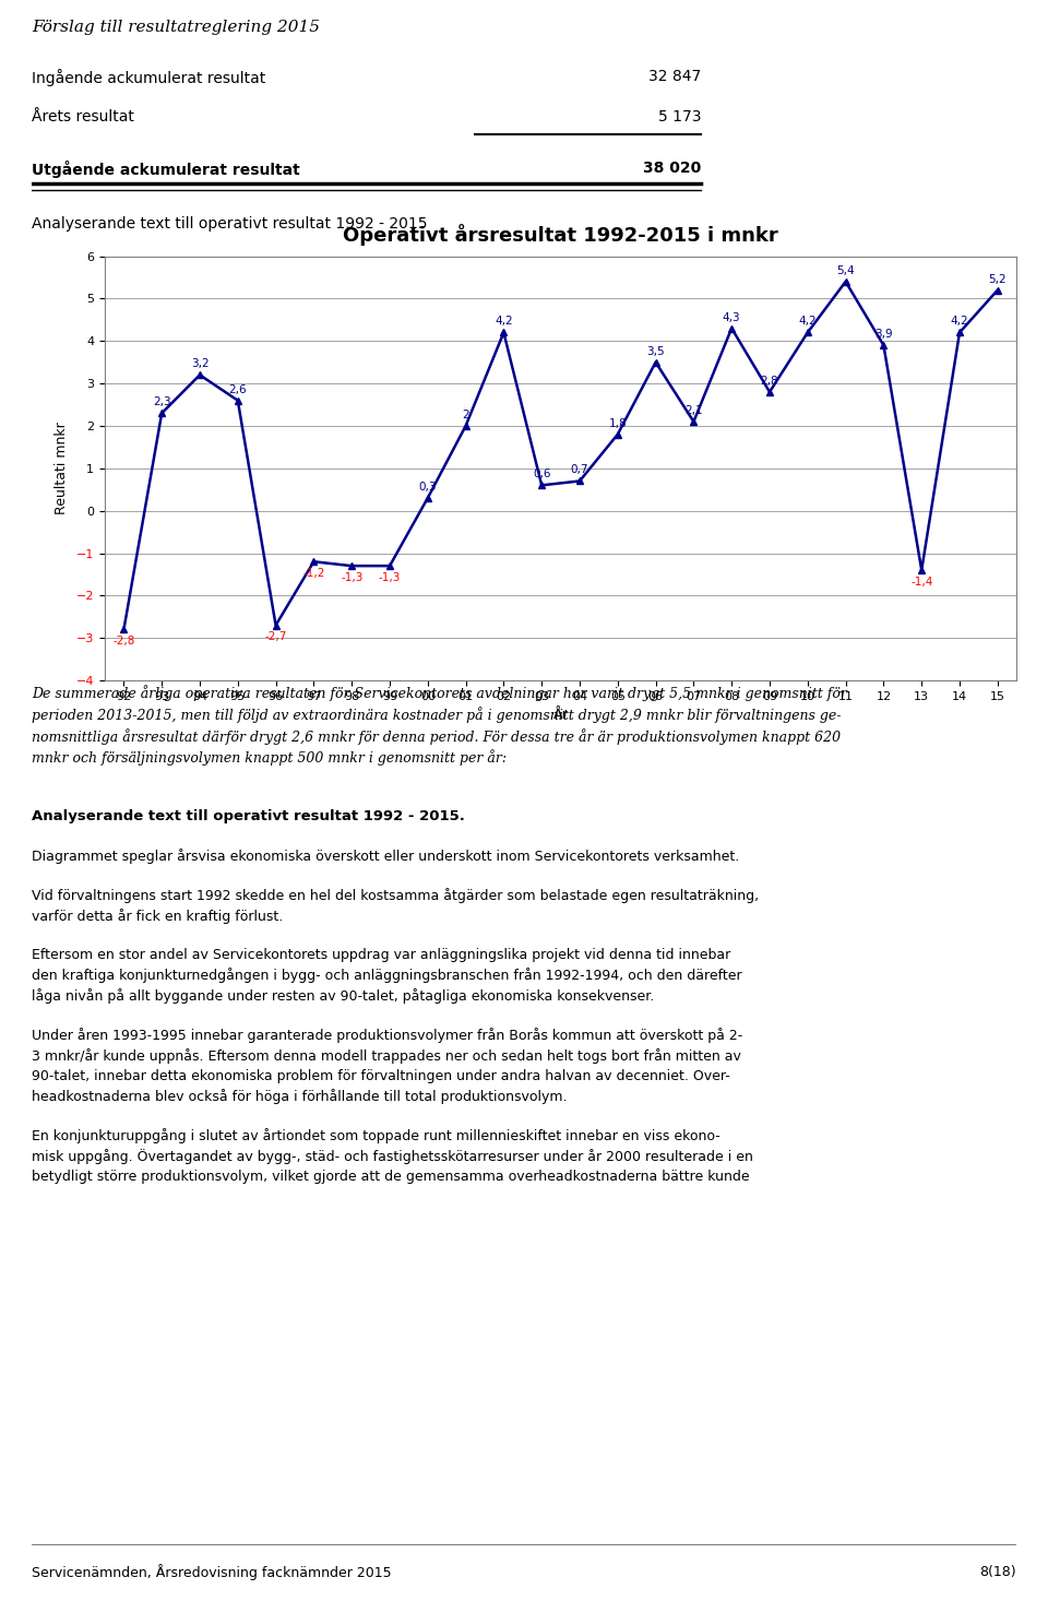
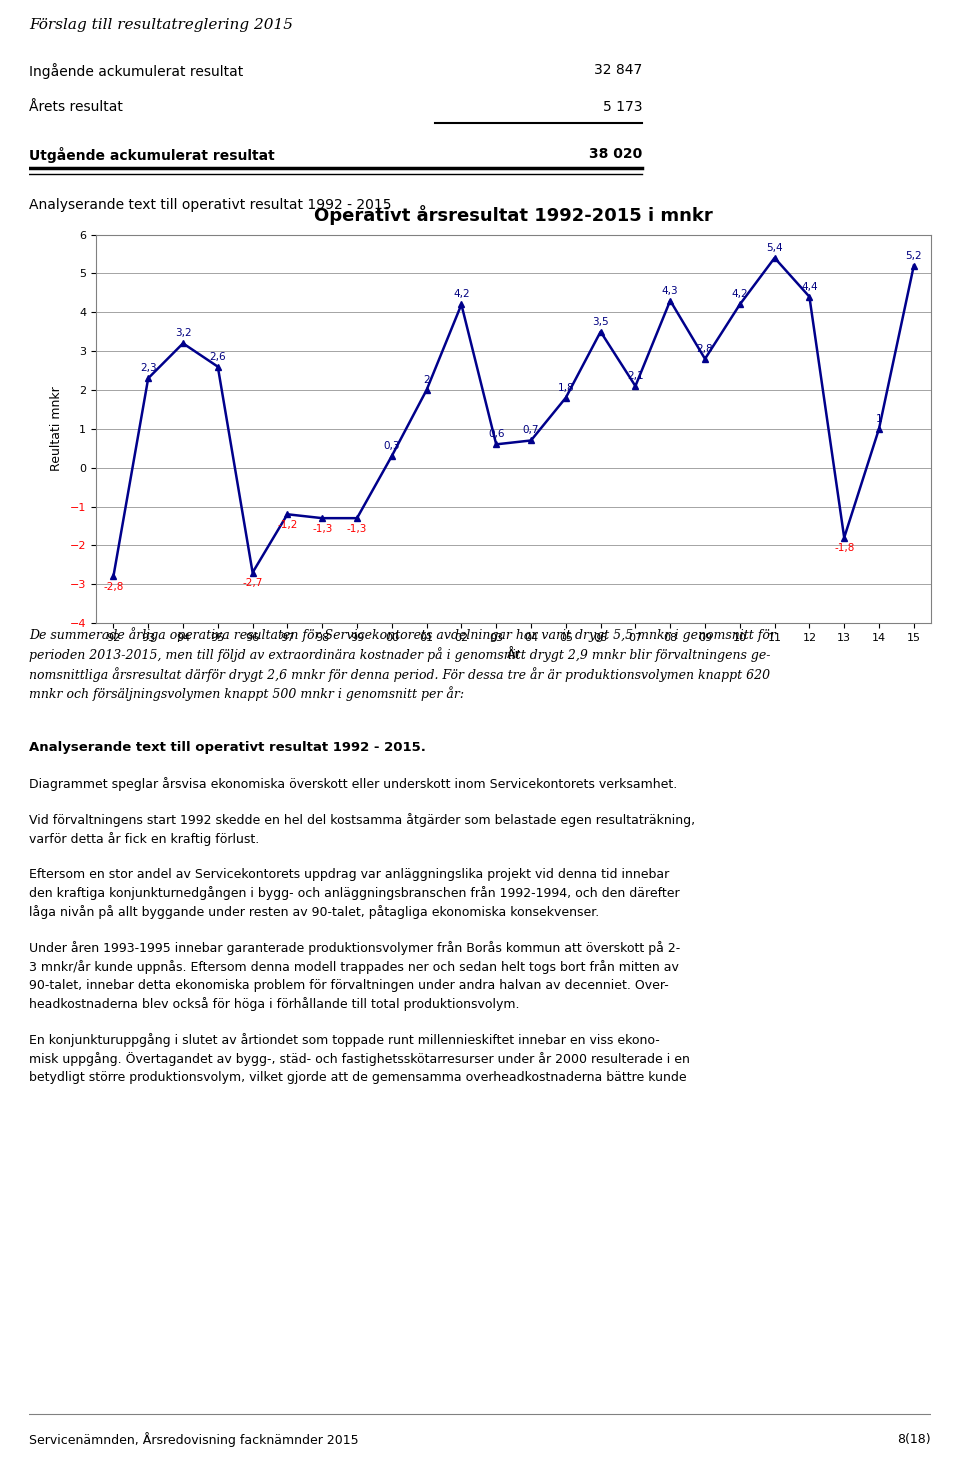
12: 3,9 -> 4,4
13: -1,4 -> -1,8
14: 4,2 -> 1
